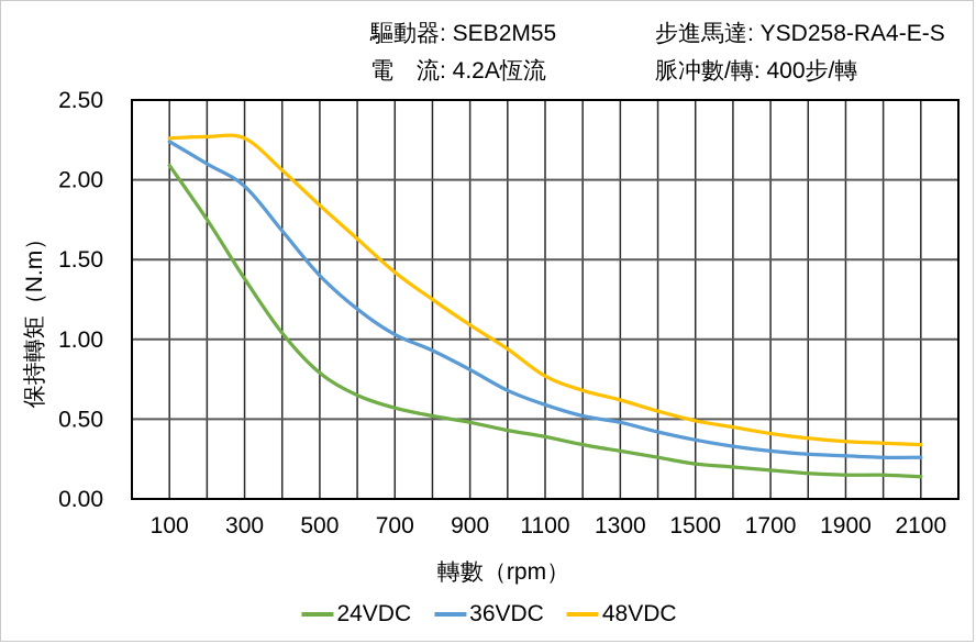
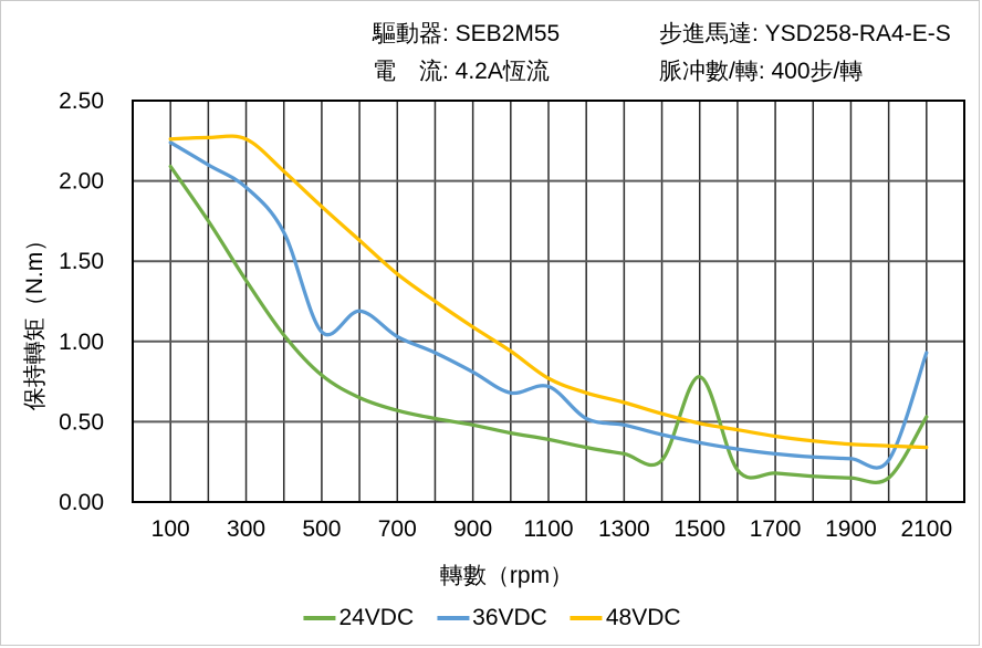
36VDC/500: 1.40 -> 1.06
36VDC/1100: 0.59 -> 0.72
24VDC/1500: 0.22 -> 0.78
24VDC/2100: 0.14 -> 0.53
36VDC/2100: 0.26 -> 0.93
